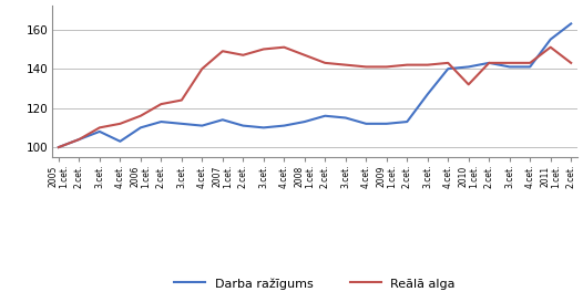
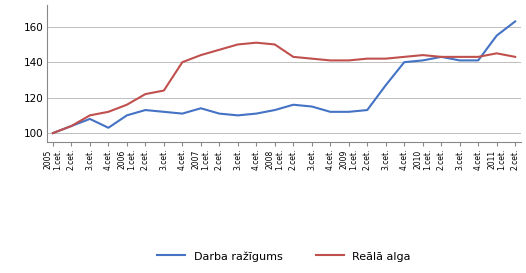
Reālā alga/2007 1.cet.: 149 -> 144
Reālā alga/2008 1.cet.: 147 -> 150
Reālā alga/2010 1.cet.: 132 -> 144
Reālā alga/2011 1.cet.: 151 -> 145
